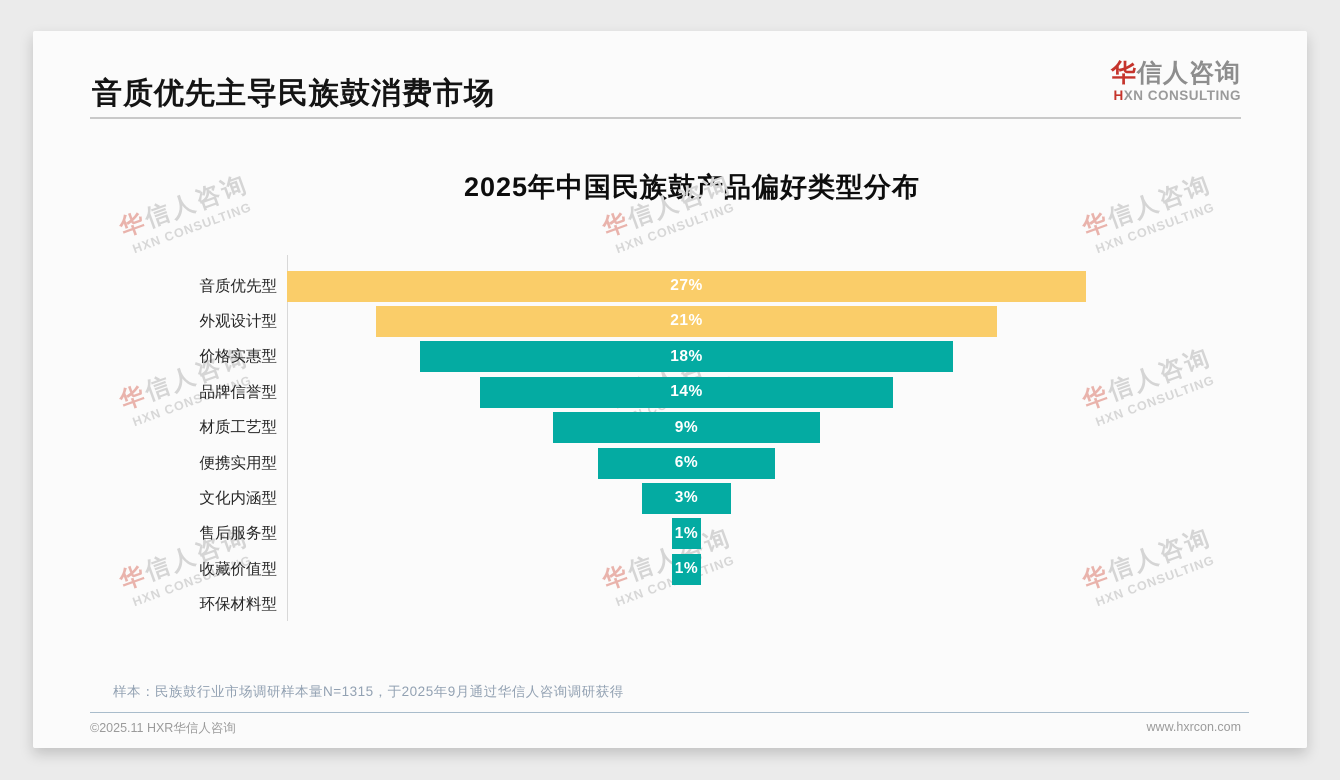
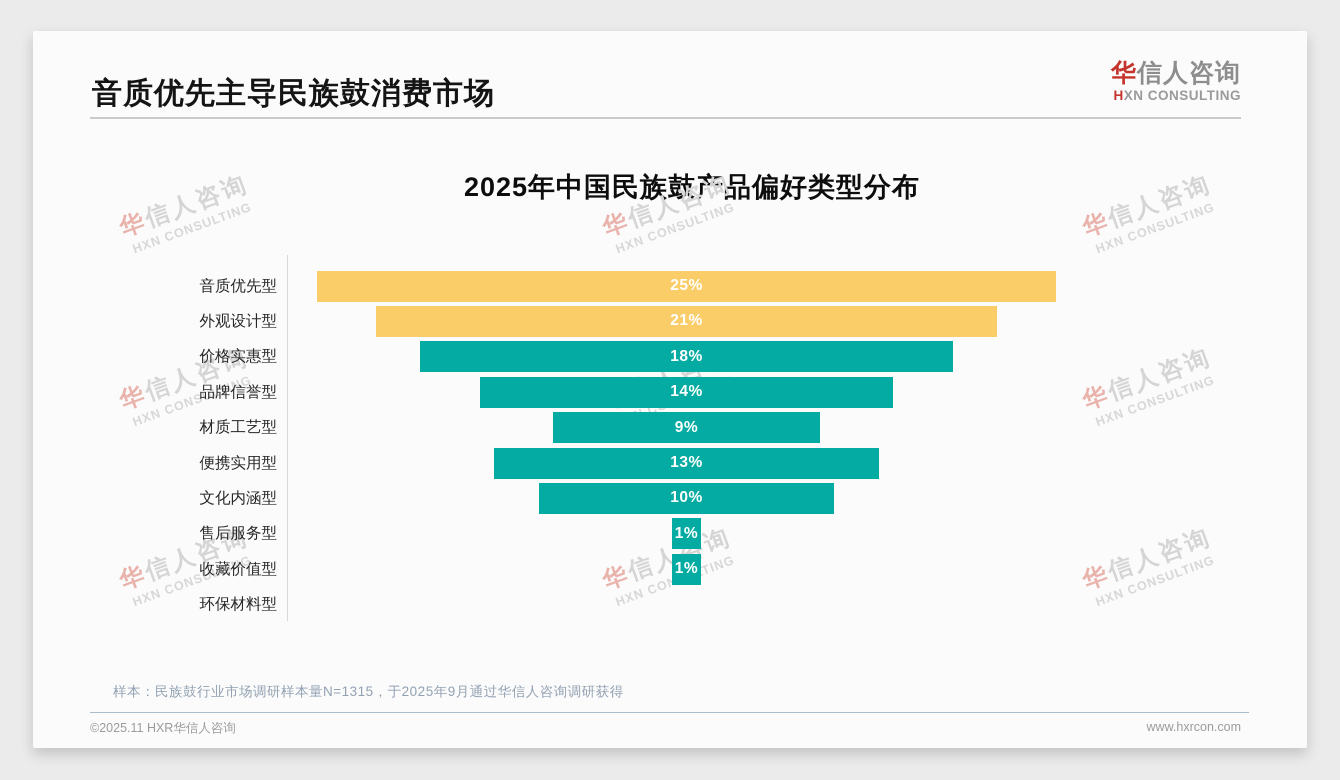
音质优先型: 27% -> 25%
便携实用型: 6% -> 13%
文化内涵型: 3% -> 10%
